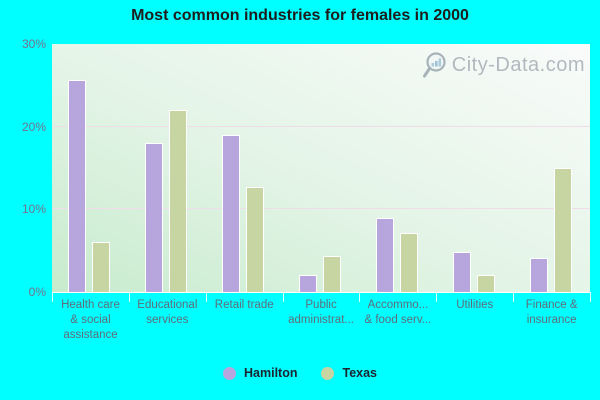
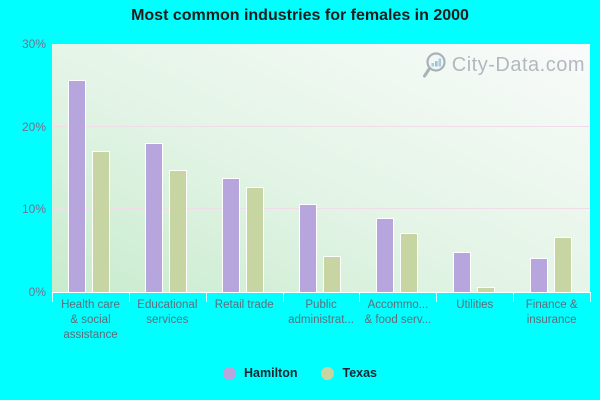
Texas/Health care & social assistance: 6% -> 17%
Texas/Educational services: 22% -> 15%
Hamilton/Retail trade: 19% -> 14%
Hamilton/Public administrat...: 2% -> 11%
Texas/Utilities: 2% -> 1%
Texas/Finance & insurance: 15% -> 7%
